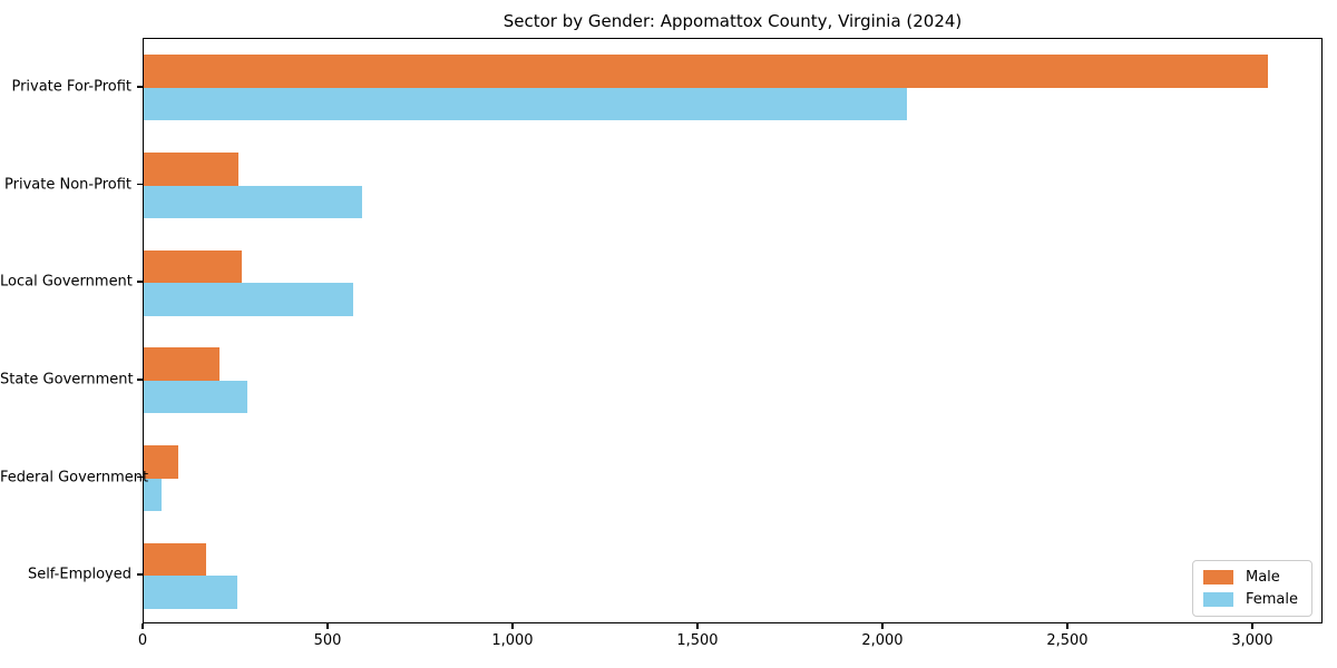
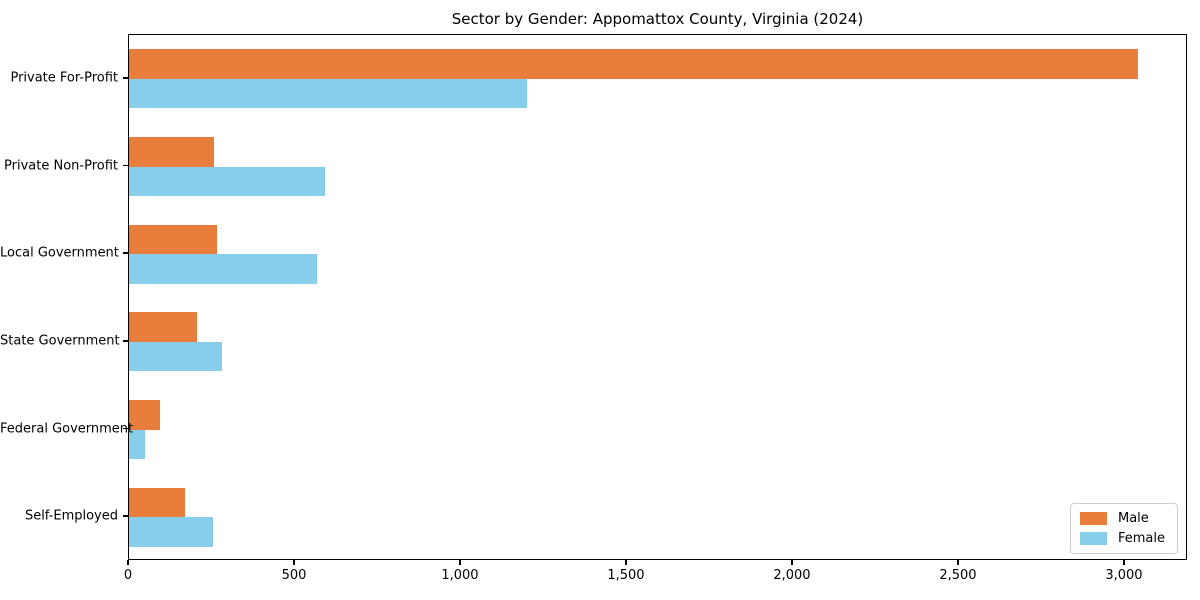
Female/Private For-Profit: 2060 -> 1200
